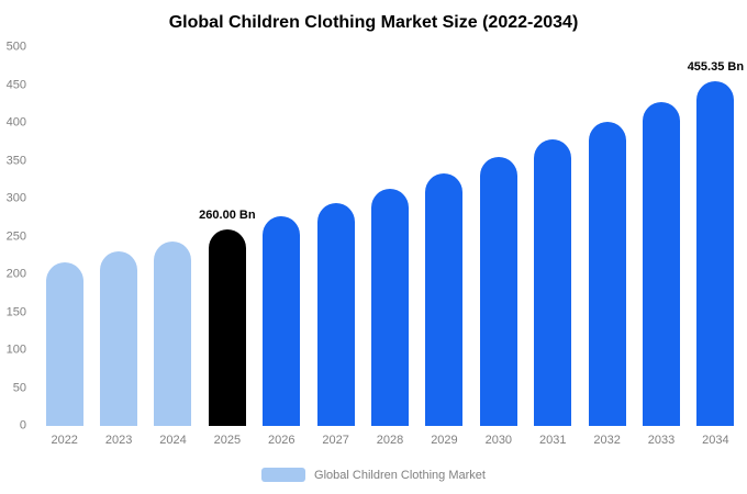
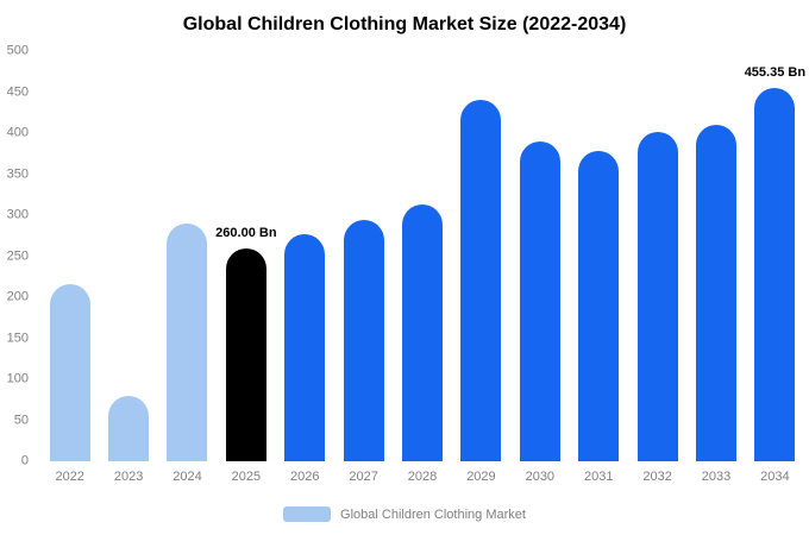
2023: 230 -> 80
2024: 240 -> 290
2029: 330 -> 440
2030: 360 -> 390
2033: 430 -> 410
